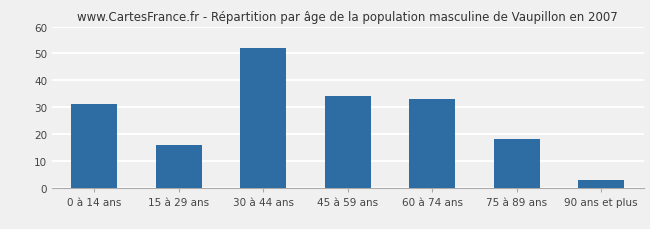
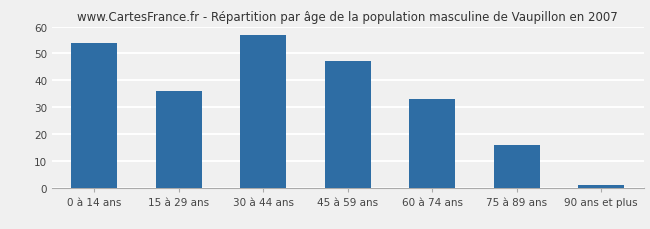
0 à 14 ans: 31 -> 54
15 à 29 ans: 16 -> 36
30 à 44 ans: 52 -> 57
45 à 59 ans: 34 -> 47
75 à 89 ans: 18 -> 16
90 ans et plus: 3 -> 1
